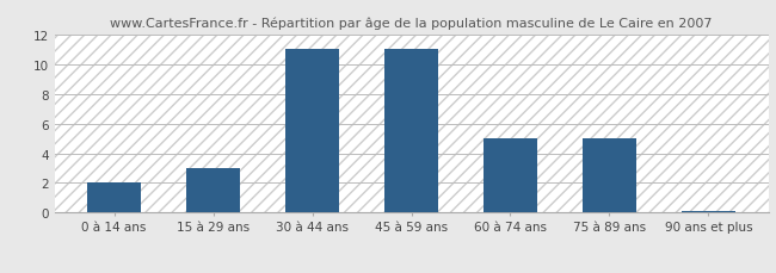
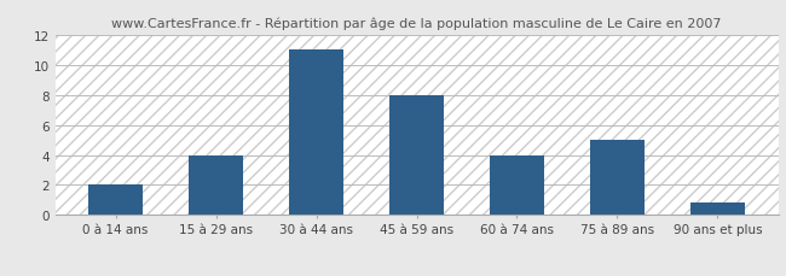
15 à 29 ans: 3.0 -> 4.0
45 à 59 ans: 11.0 -> 8.0
60 à 74 ans: 5.0 -> 4.0
90 ans et plus: 0.1 -> 0.8
